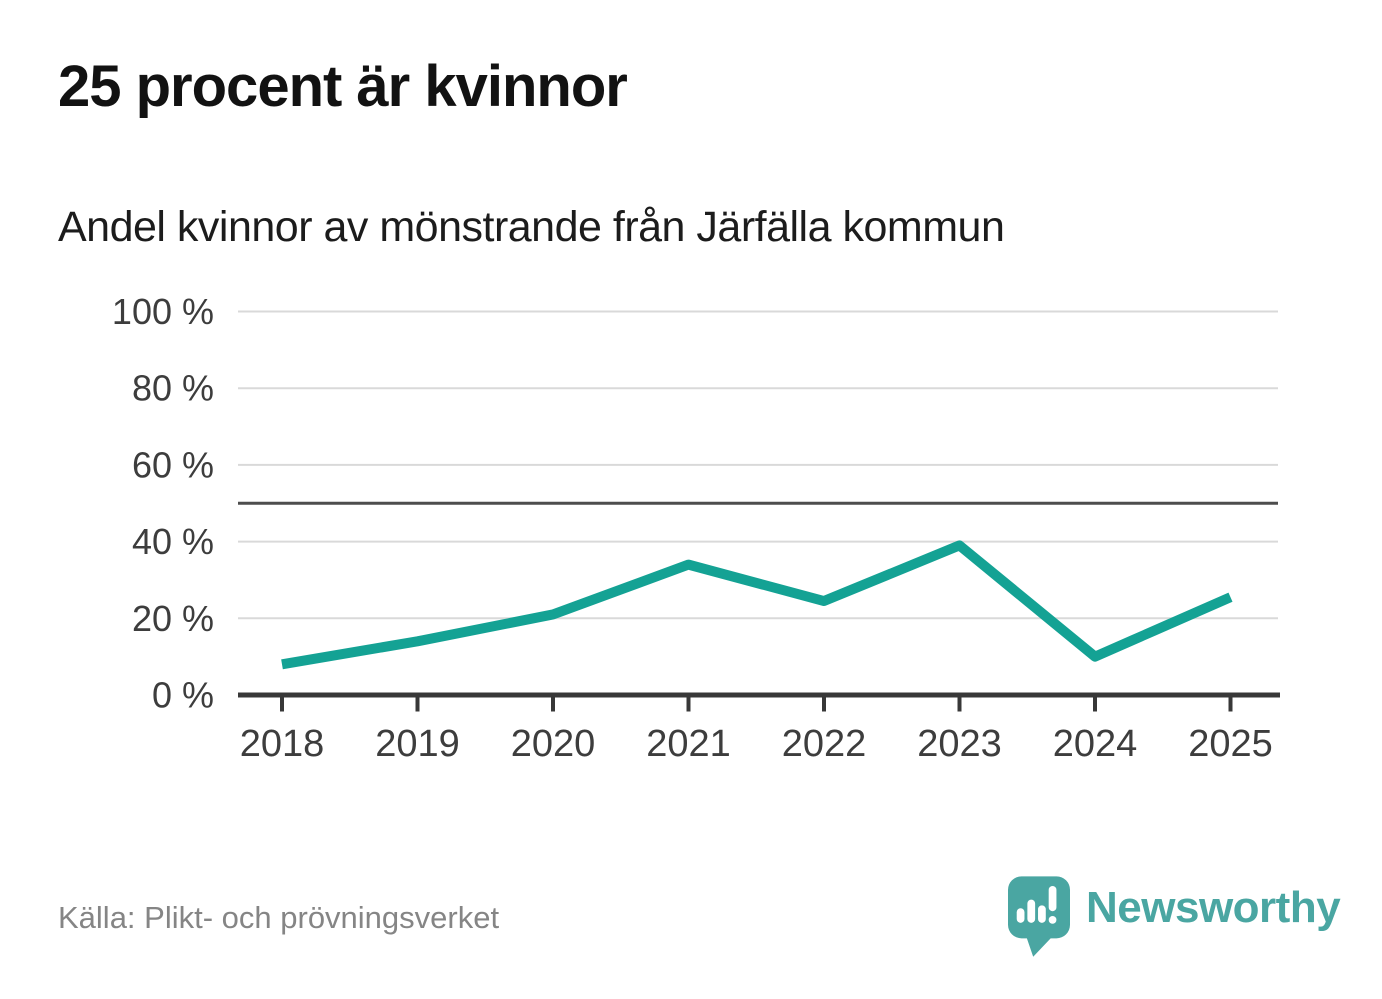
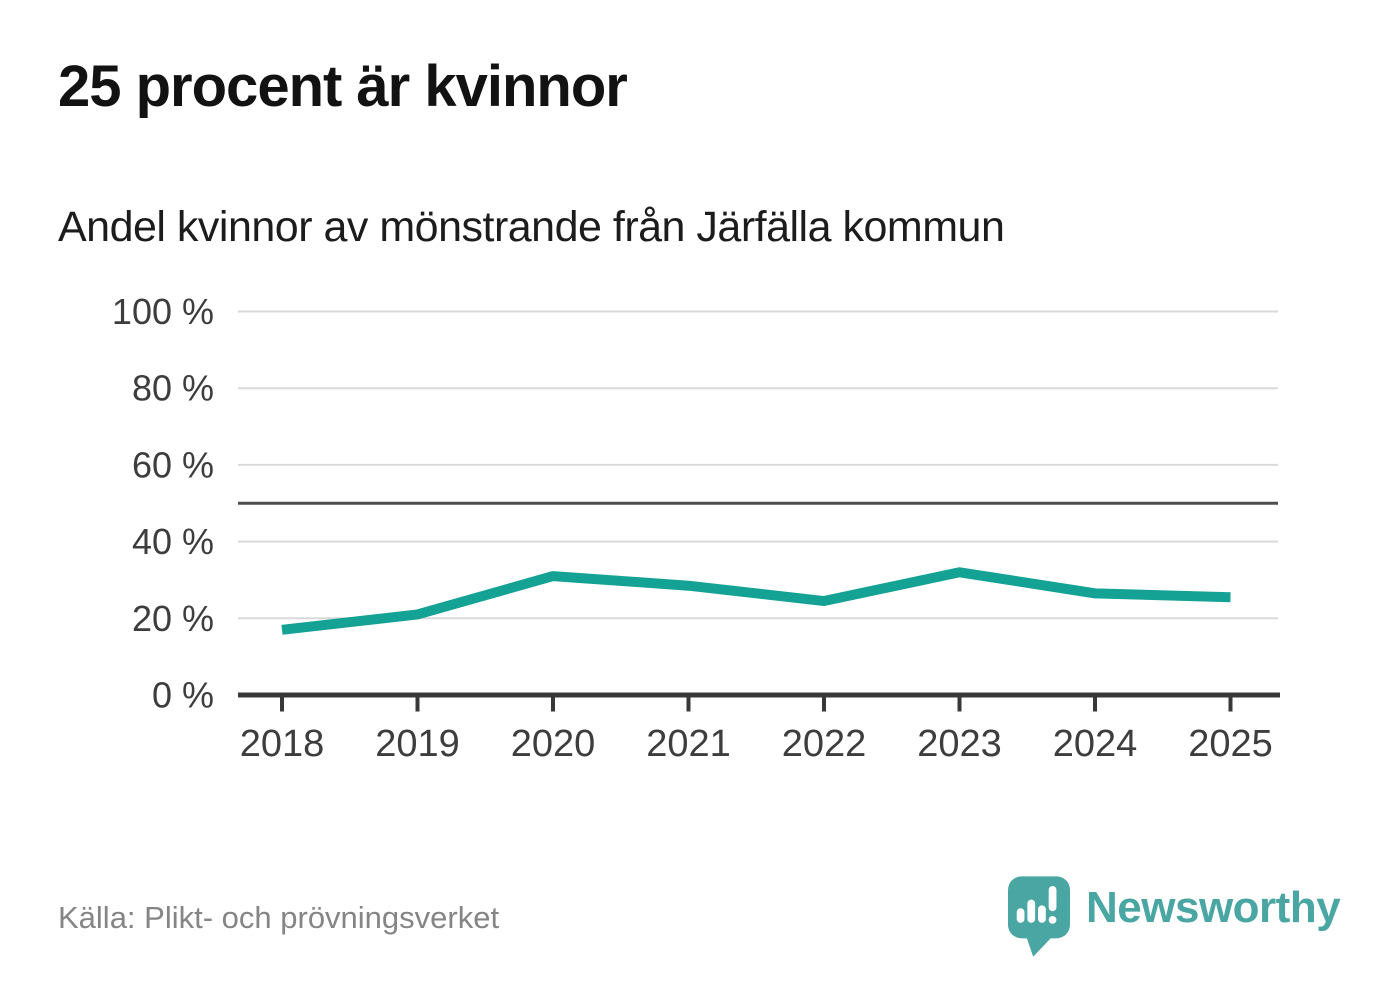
2018: 8% -> 17%
2019: 14% -> 21%
2020: 21% -> 31%
2021: 34% -> 28%
2023: 39% -> 32%
2024: 10% -> 26%
